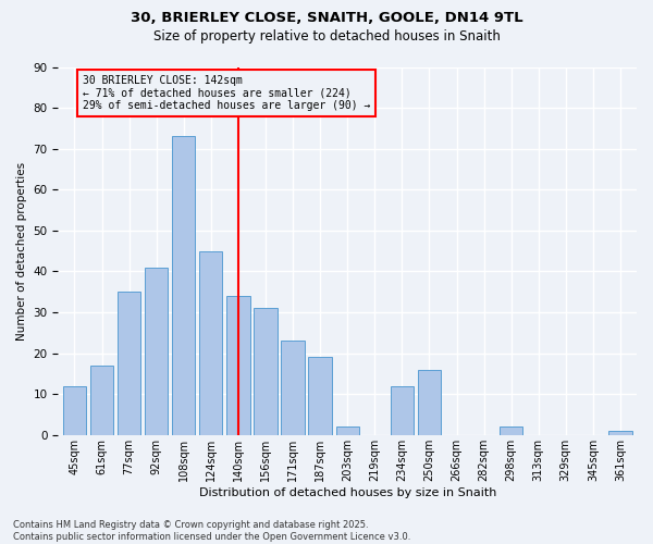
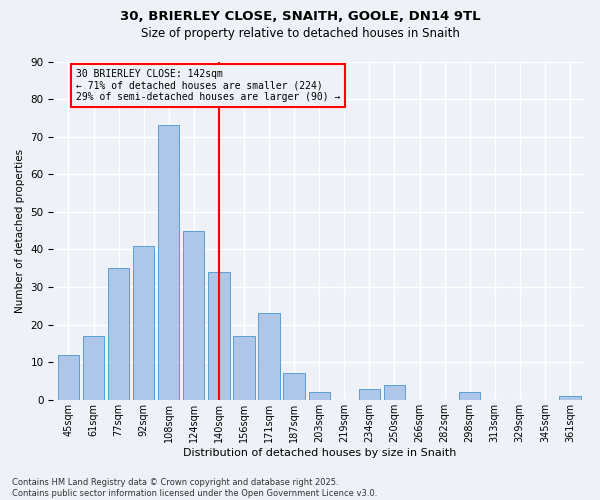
156sqm: 31 -> 17
187sqm: 19 -> 7
234sqm: 12 -> 3
250sqm: 16 -> 4
